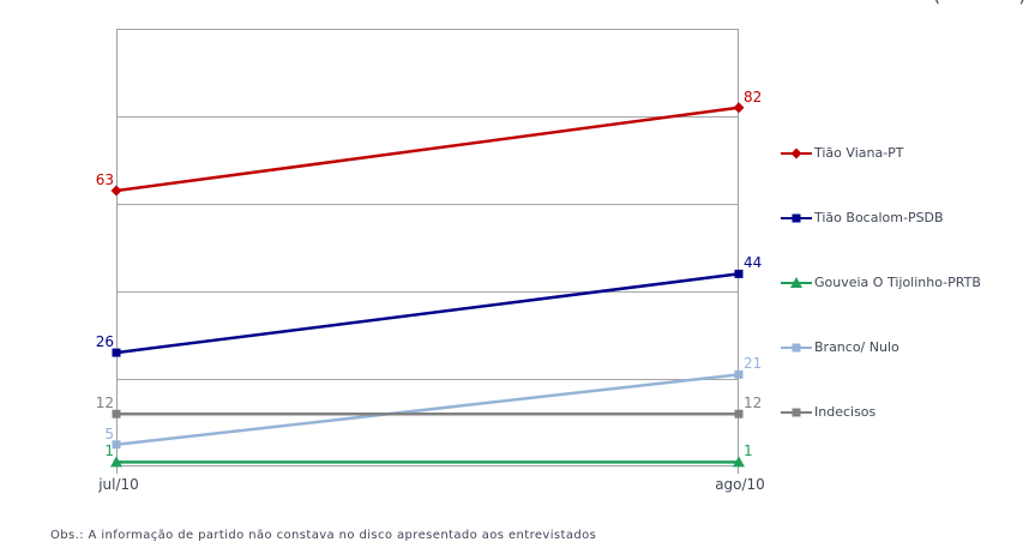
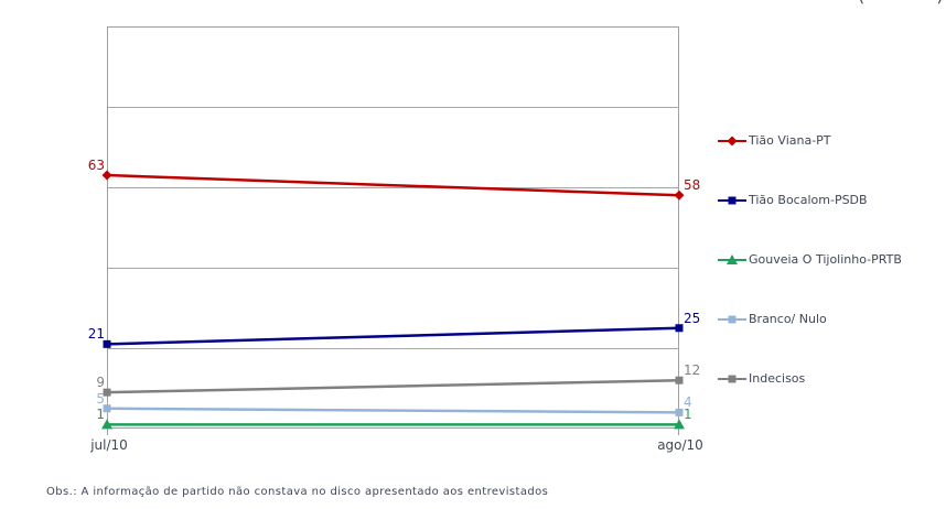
Tião Bocalom-PSDB/jul/10: 26 -> 21
Indecisos/jul/10: 12 -> 9
Tião Viana-PT/ago/10: 82 -> 58
Tião Bocalom-PSDB/ago/10: 44 -> 25
Branco/ Nulo/ago/10: 21 -> 4
